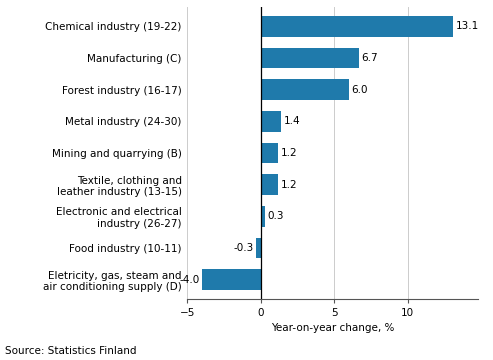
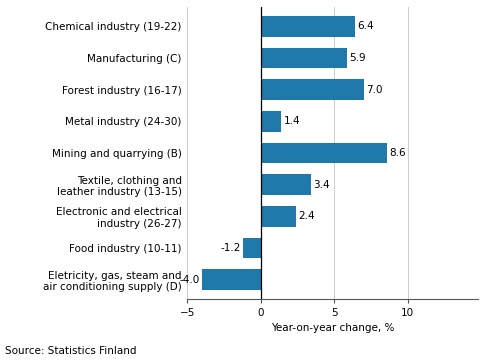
Chemical industry (19-22): 13.1 -> 6.4
Manufacturing (C): 6.7 -> 5.9
Forest industry (16-17): 6.0 -> 7.0
Mining and quarrying (B): 1.2 -> 8.6
Textile, clothing and leather industry (13-15): 1.2 -> 3.4
Electronic and electrical industry (26-27): 0.3 -> 2.4
Food industry (10-11): -0.3 -> -1.2
